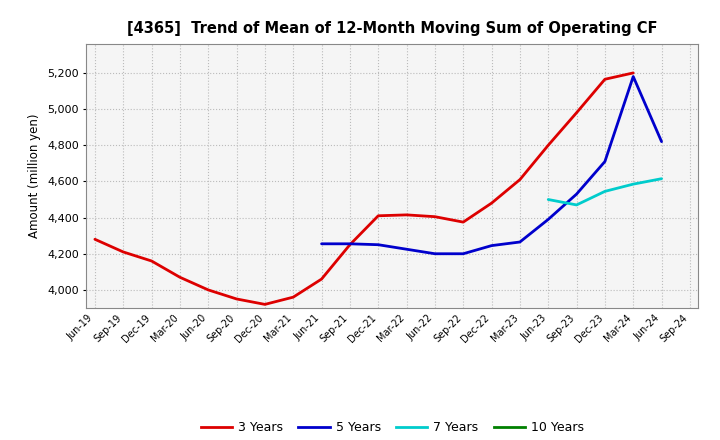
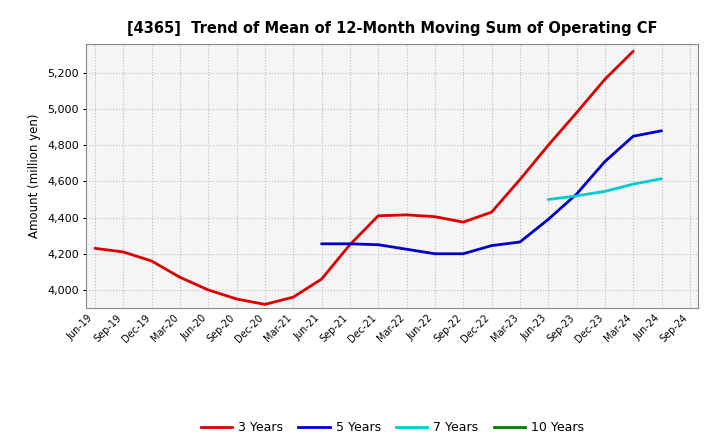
3 Years/Jun-19: 4,280 -> 4,230
3 Years/Dec-22: 4,480 -> 4,430
7 Years/Sep-23: 4,470 -> 4,520
3 Years/Mar-24: 5,200 -> 5,320
5 Years/Mar-24: 5,180 -> 4,850
5 Years/Jun-24: 4,820 -> 4,880
